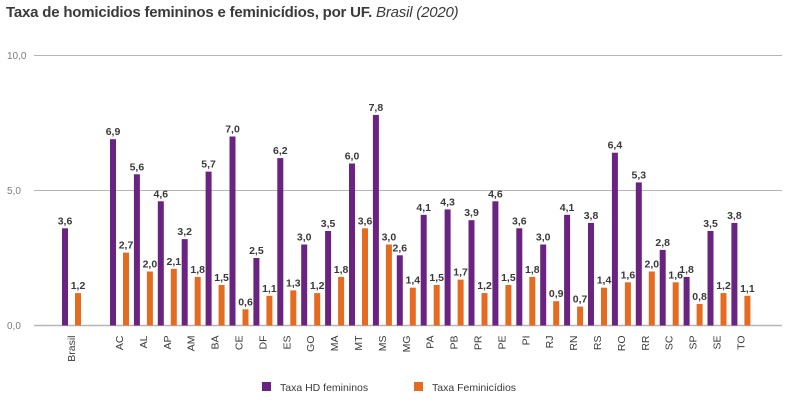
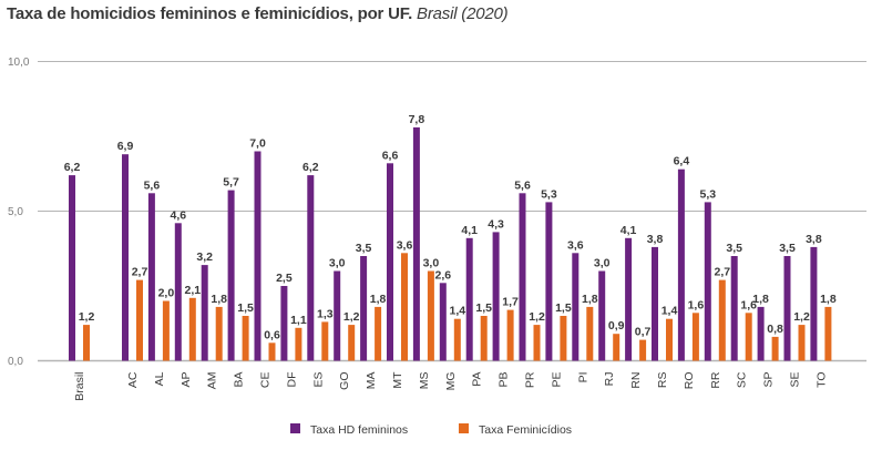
Taxa HD femininos/Brasil: 3,6 -> 6,2
Taxa HD femininos/MT: 6,0 -> 6,6
Taxa HD femininos/PR: 3,9 -> 5,6
Taxa HD femininos/PE: 4,6 -> 5,3
Taxa Feminicídios/RR: 2,0 -> 2,7
Taxa HD femininos/SC: 2,8 -> 3,5
Taxa Feminicídios/TO: 1,1 -> 1,8
